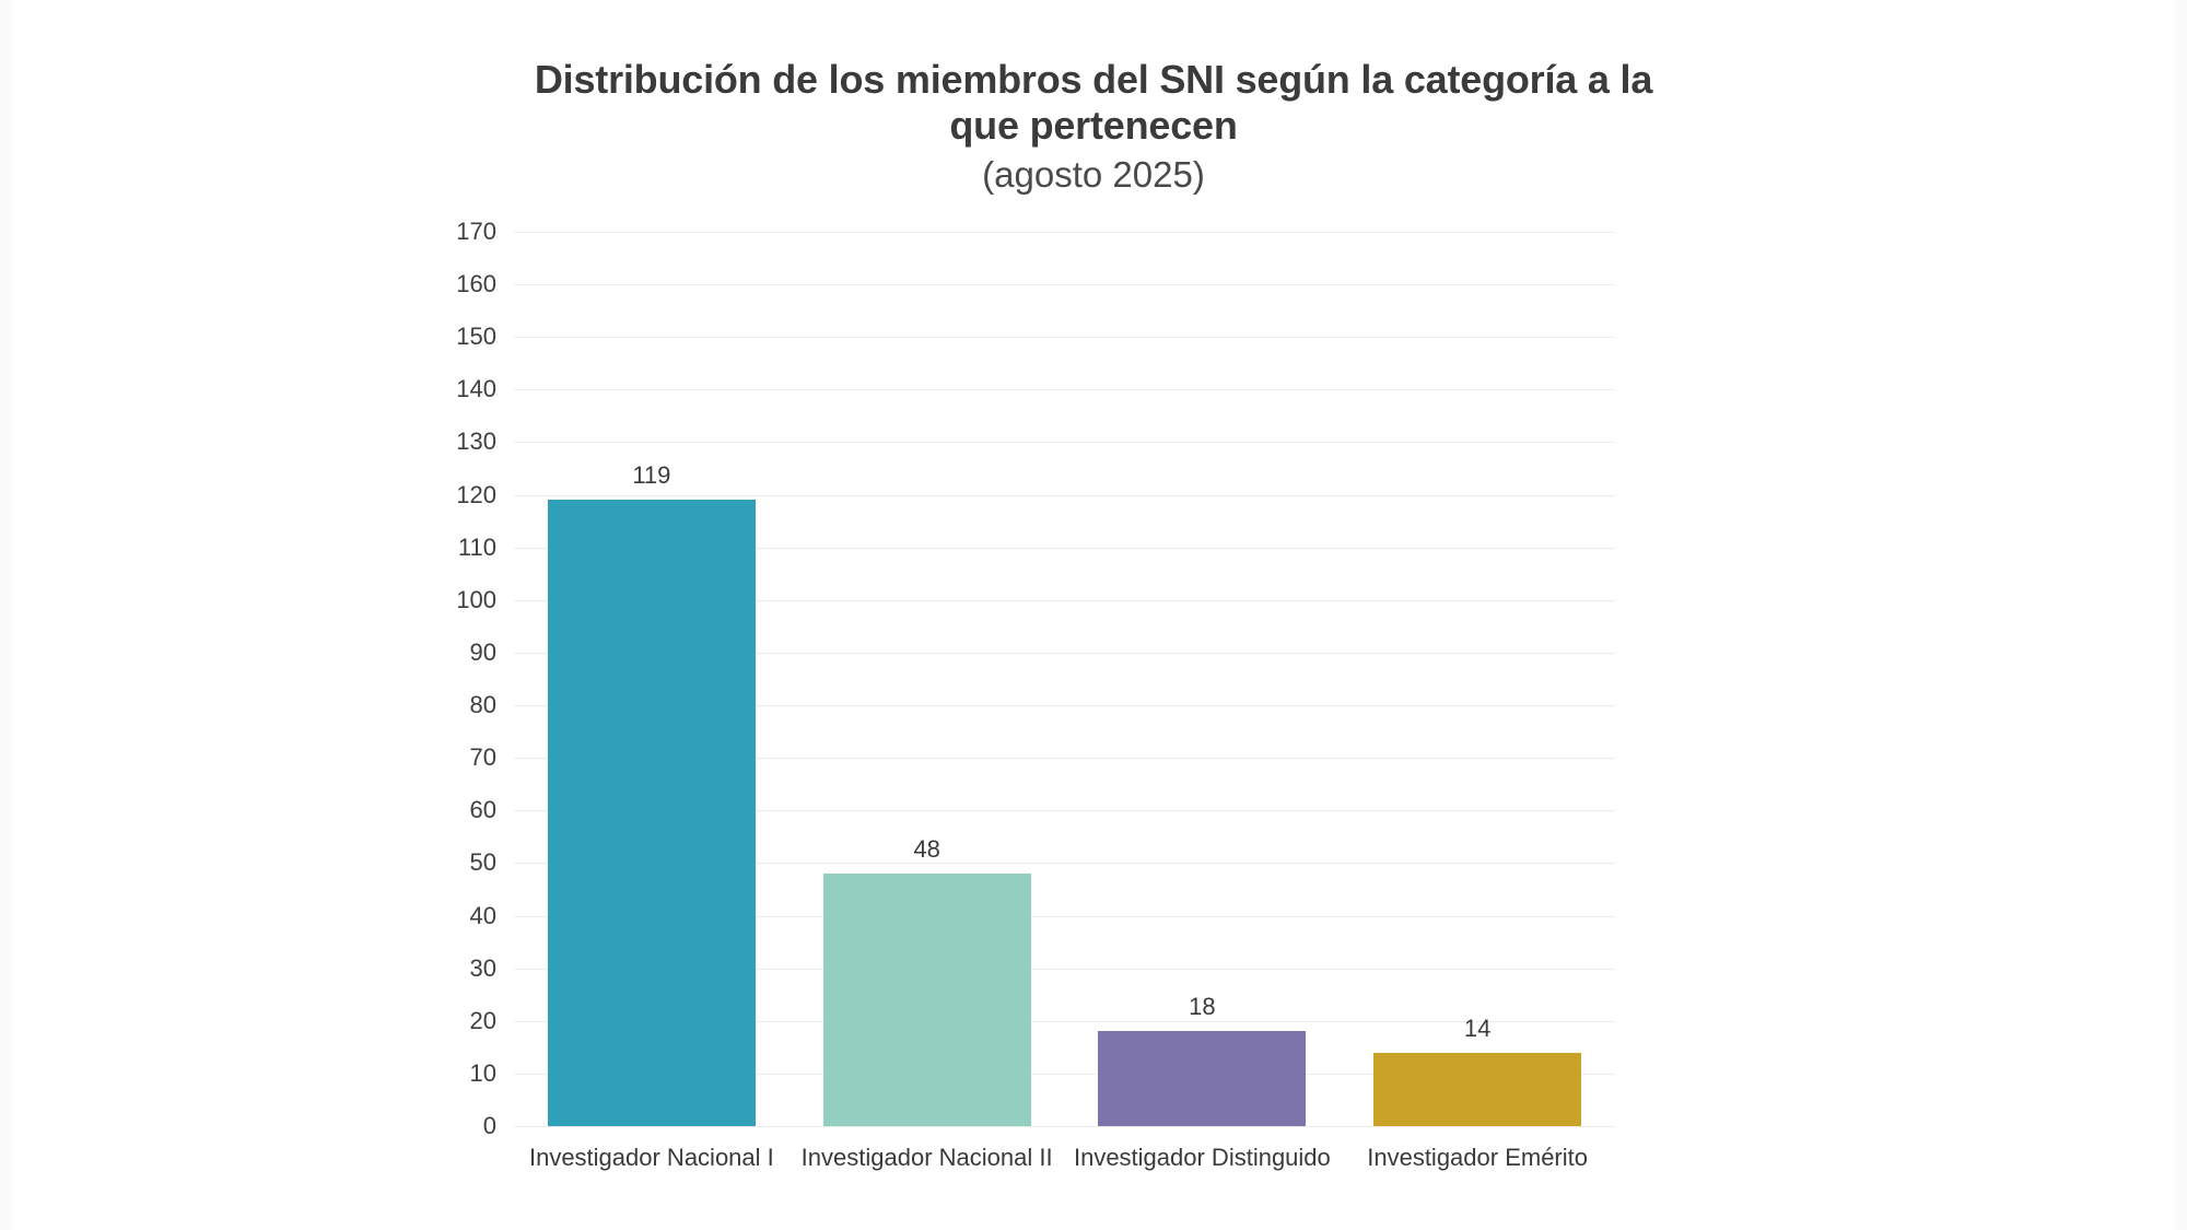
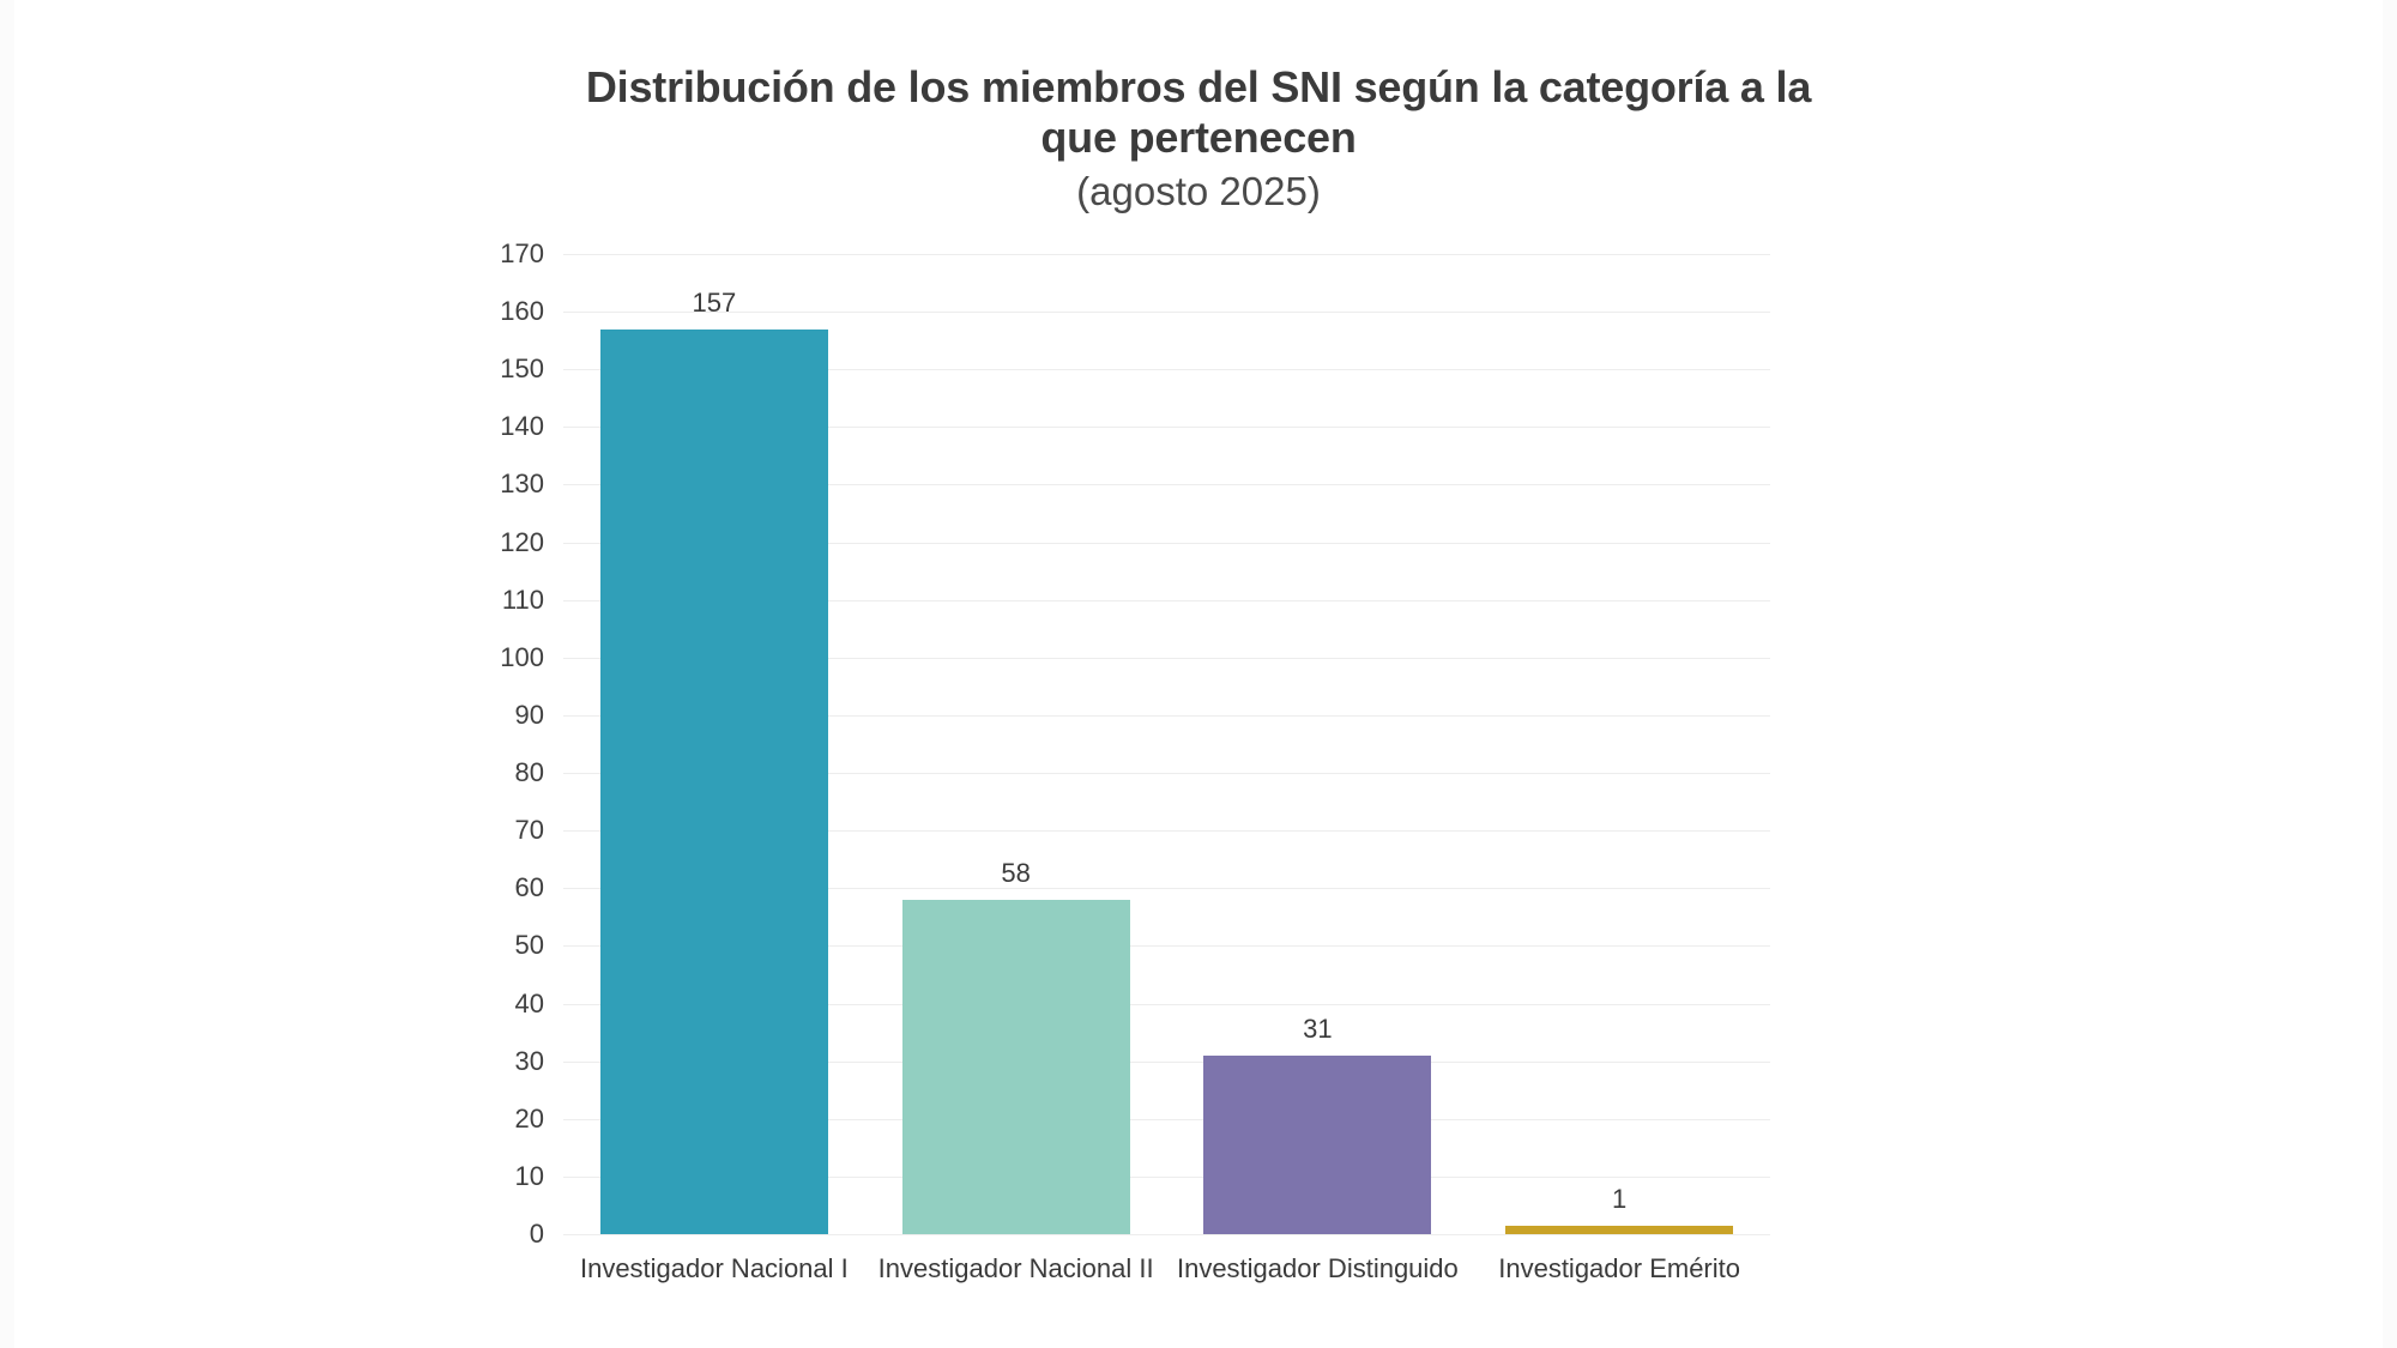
Investigador Nacional I: 119 -> 157
Investigador Nacional II: 48 -> 58
Investigador Distinguido: 18 -> 31
Investigador Emérito: 14 -> 1
